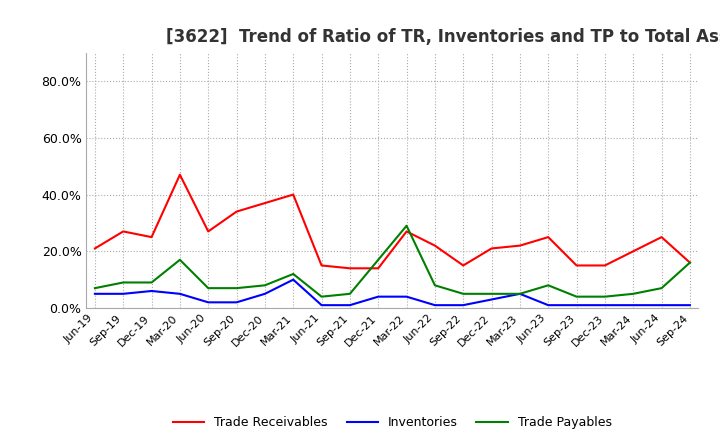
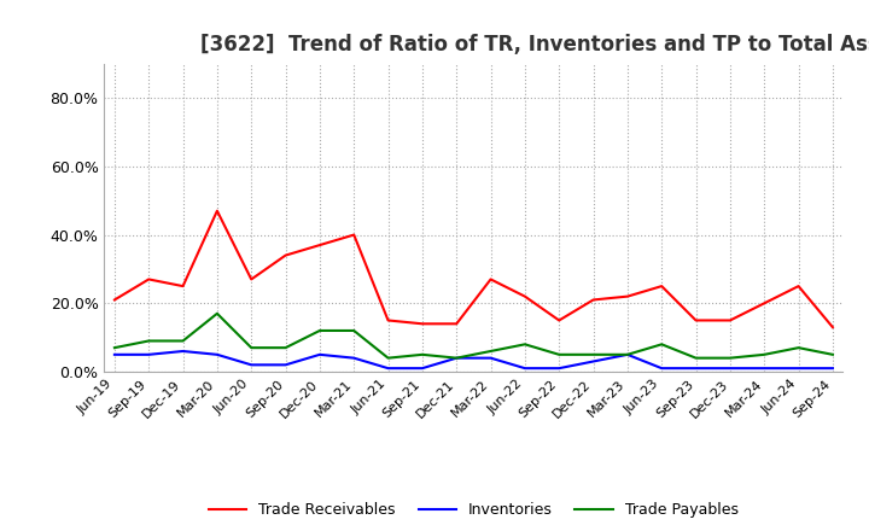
Trade Payables/Dec-20: 8% -> 12%
Inventories/Mar-21: 10% -> 4%
Trade Payables/Dec-21: 17% -> 4%
Trade Payables/Mar-22: 29% -> 6%
Trade Receivables/Sep-24: 16% -> 13%
Trade Payables/Sep-24: 16% -> 5%
